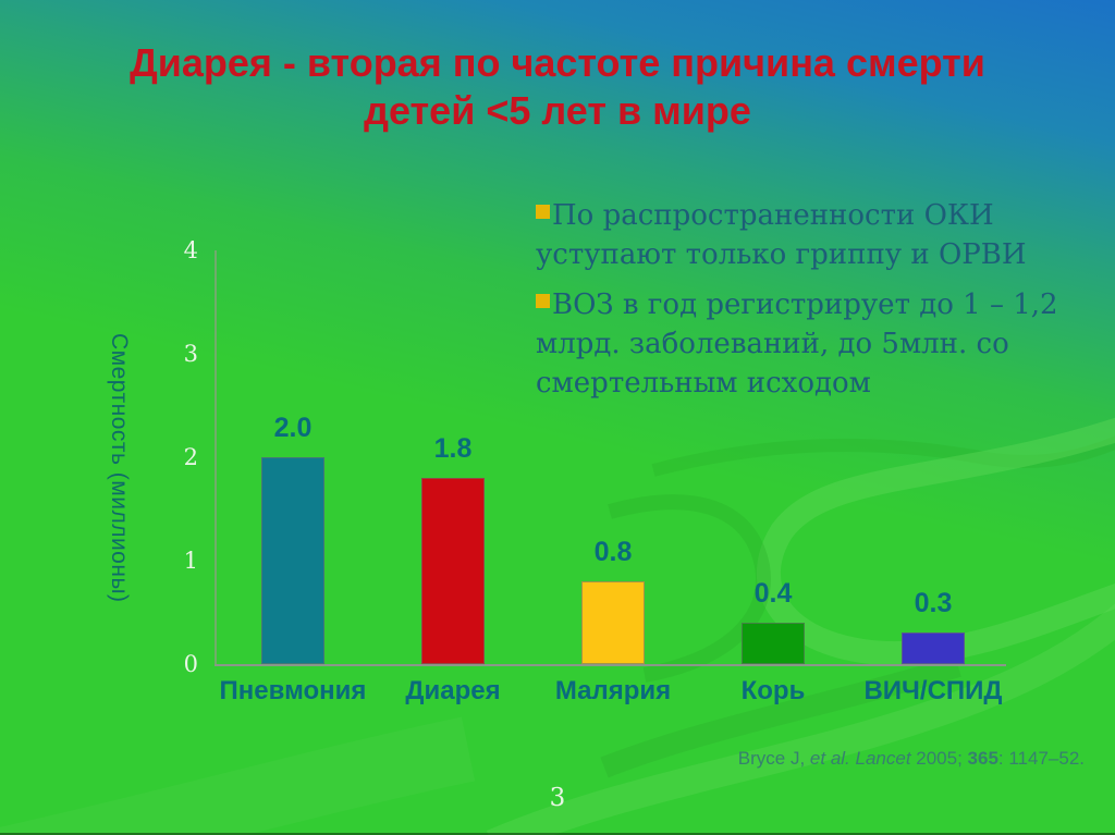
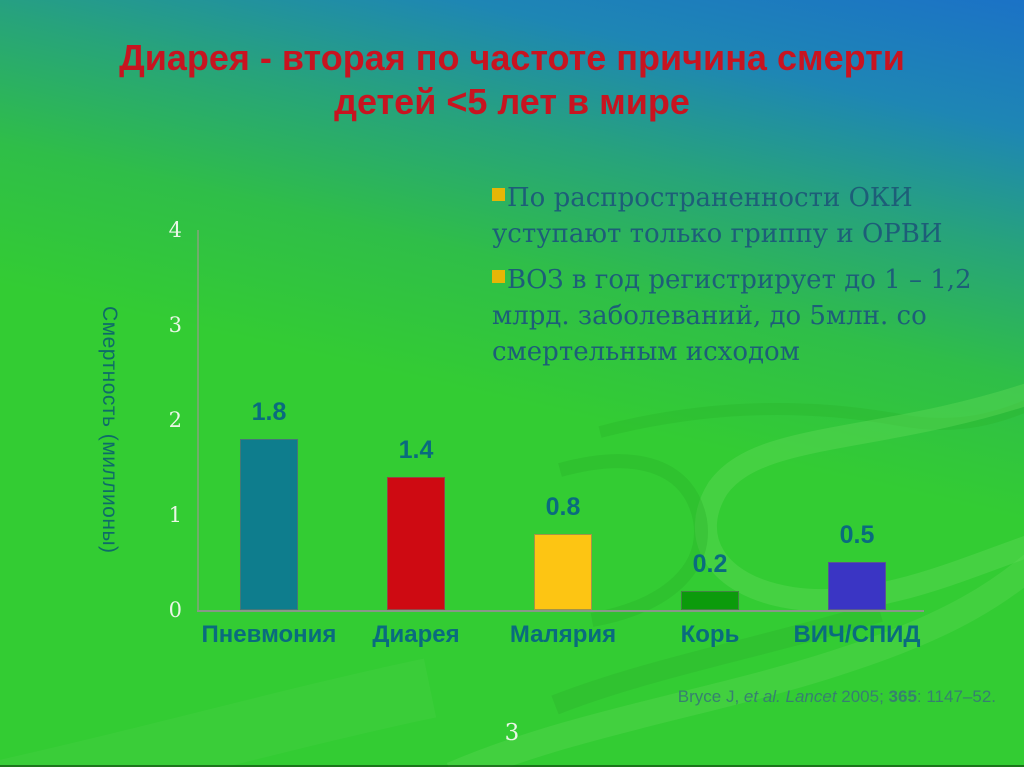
Пневмония: 2.0 -> 1.8
Диарея: 1.8 -> 1.4
Корь: 0.4 -> 0.2
ВИЧ/СПИД: 0.3 -> 0.5
